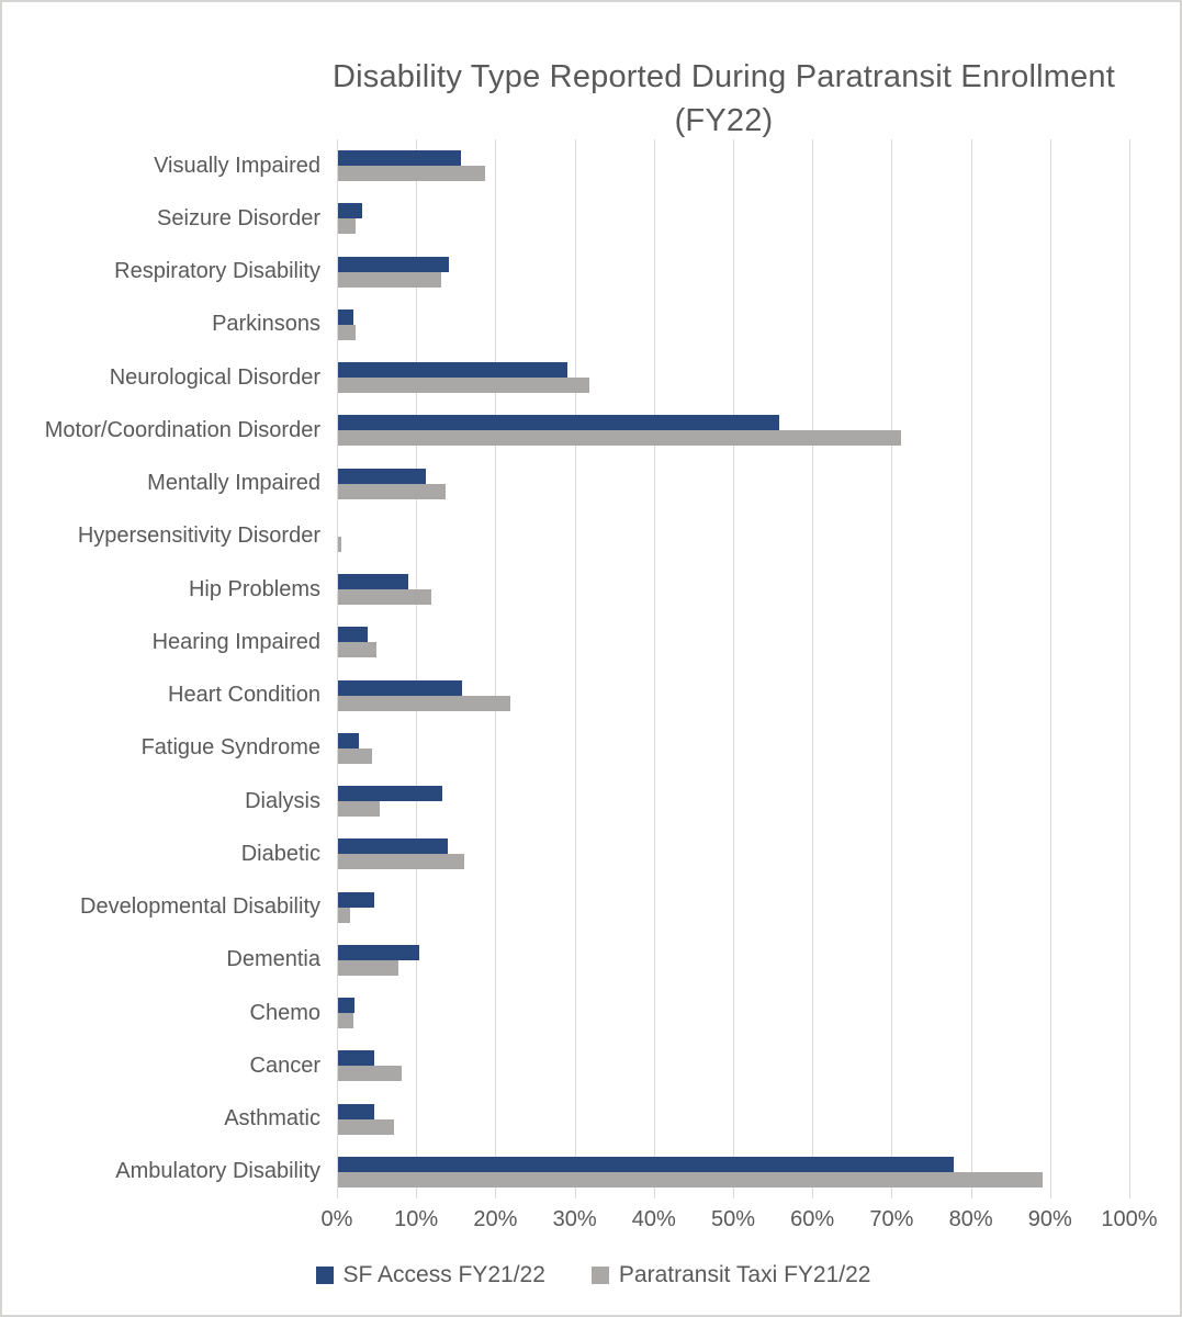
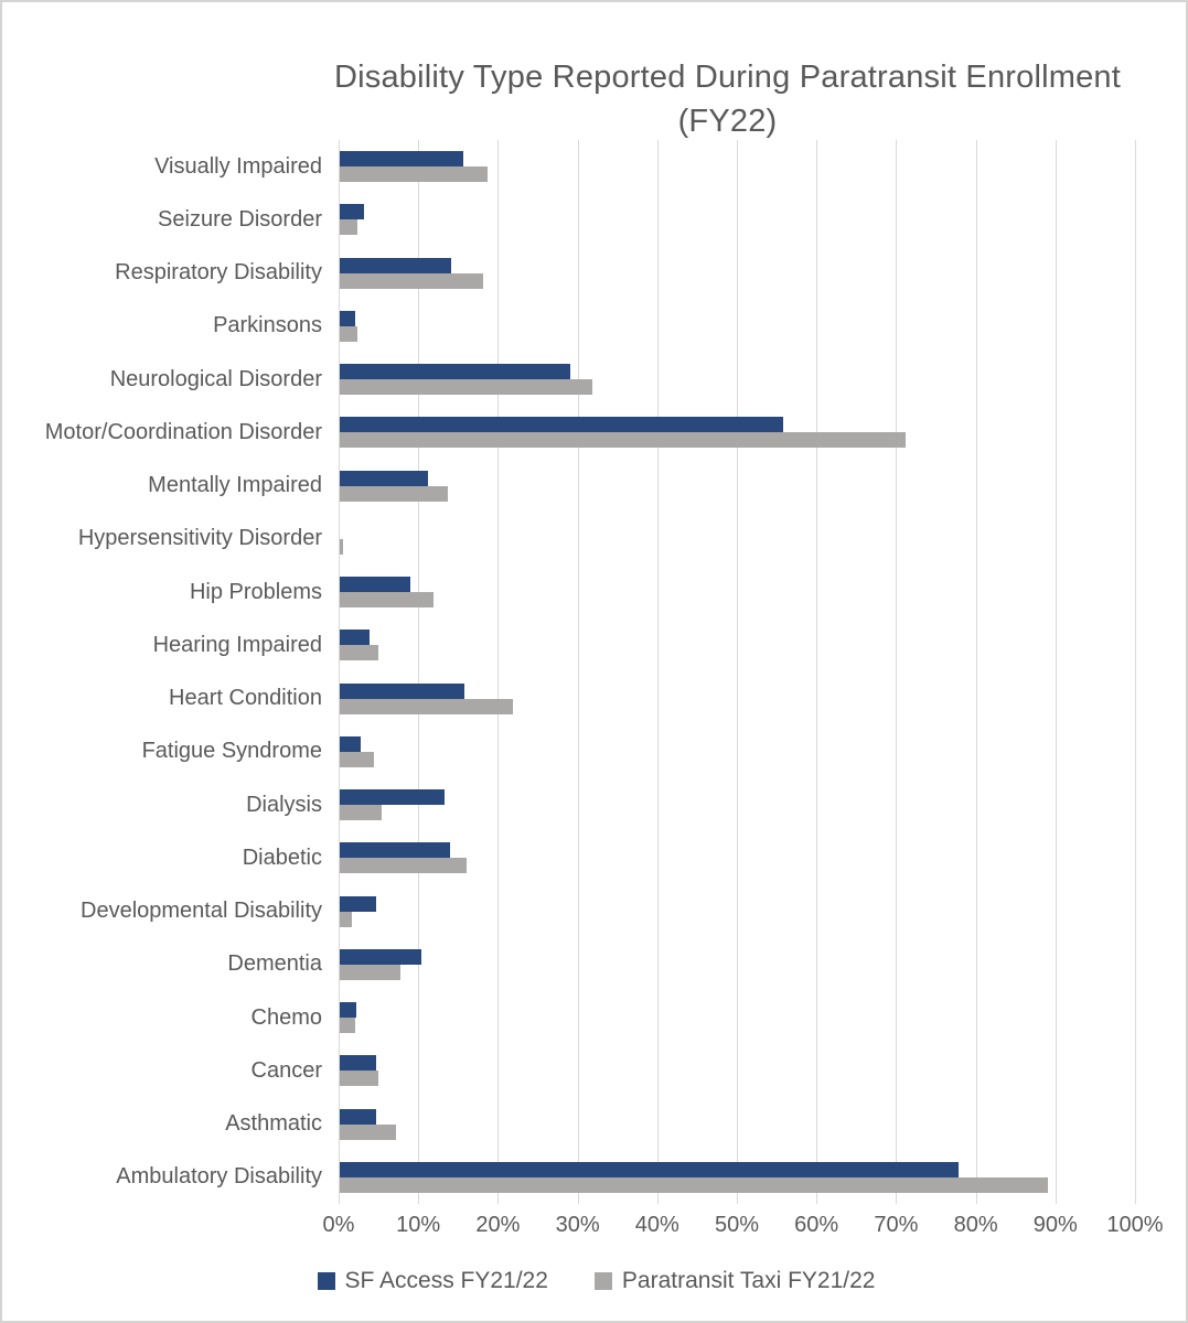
Paratransit Taxi FY21/22/Respiratory Disability: 13% -> 18%
Paratransit Taxi FY21/22/Cancer: 8% -> 5%
